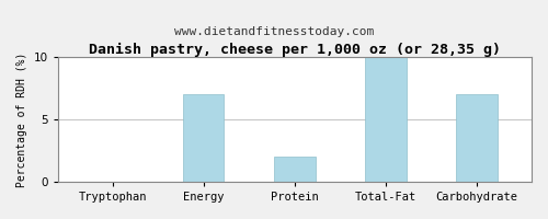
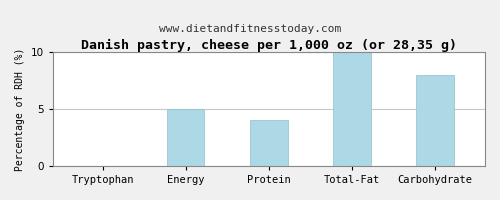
Energy: 7 -> 5
Protein: 2 -> 4
Carbohydrate: 7 -> 8
